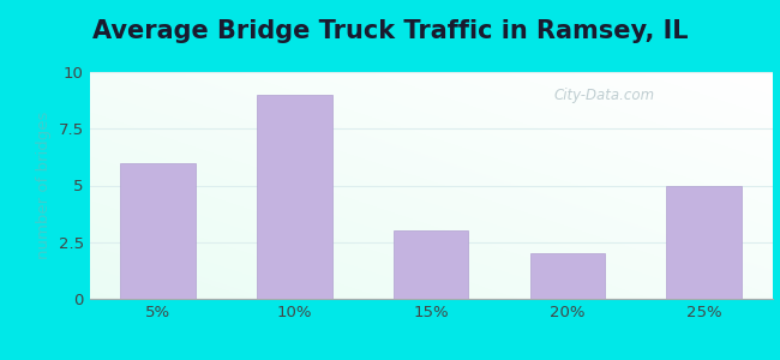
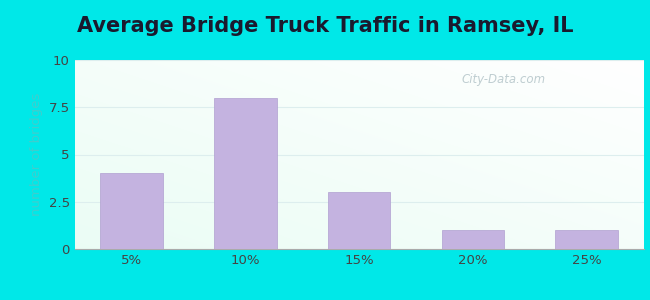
5%: 6 -> 4
10%: 9 -> 8
20%: 2 -> 1
25%: 5 -> 1
